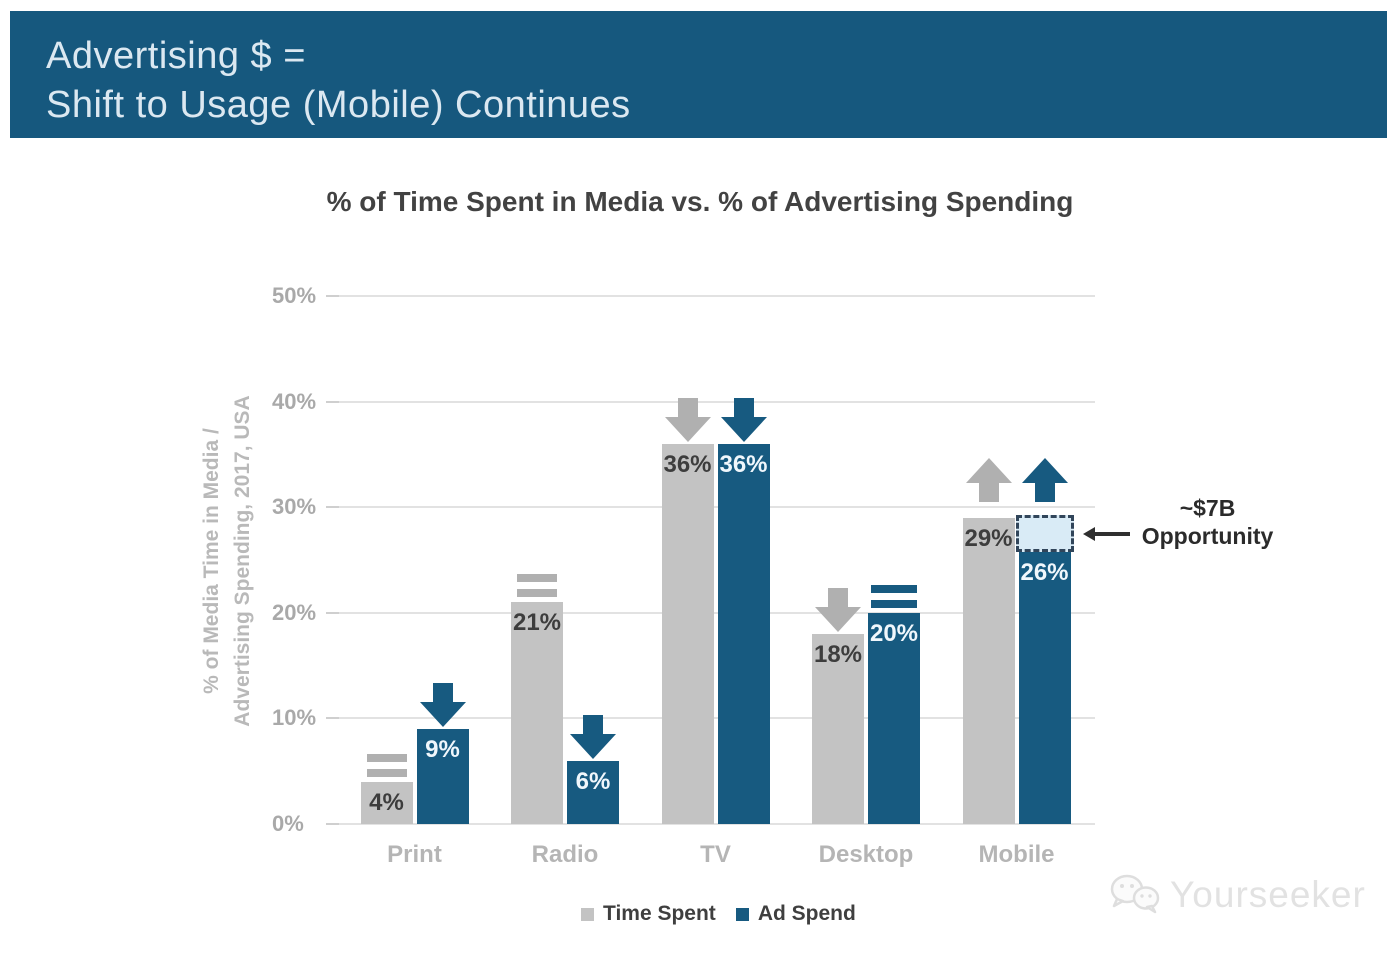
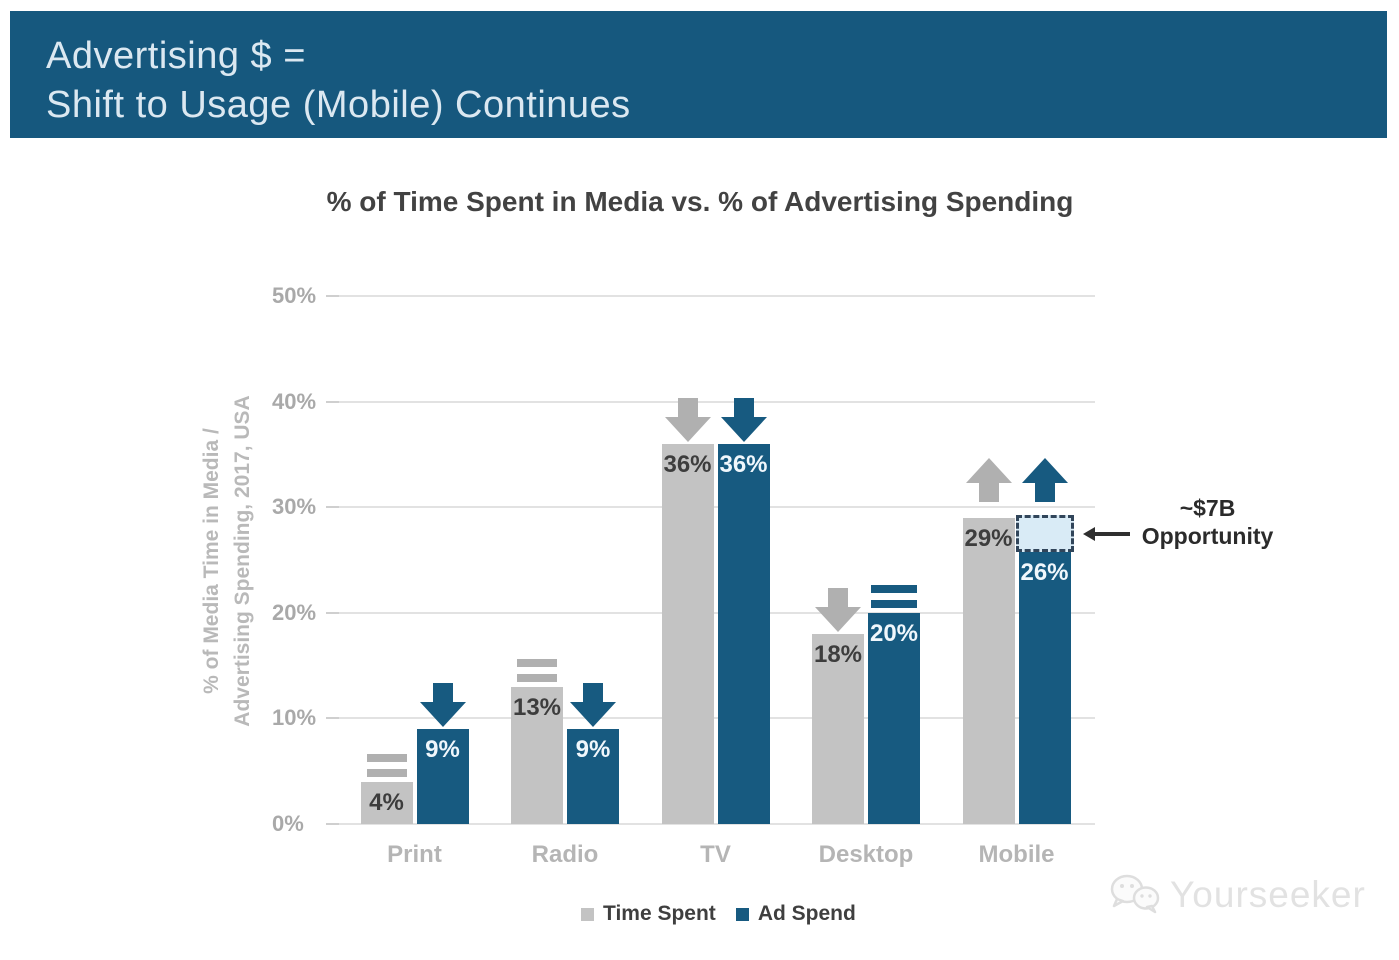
Time Spent/Radio: 21% -> 13%
Ad Spend/Radio: 6% -> 9%
